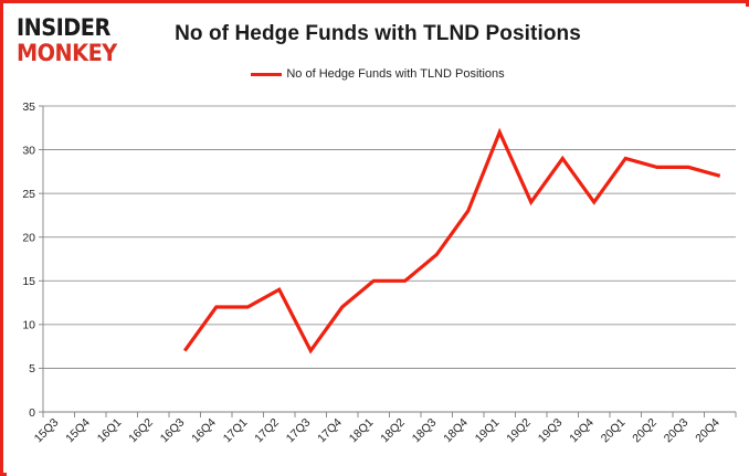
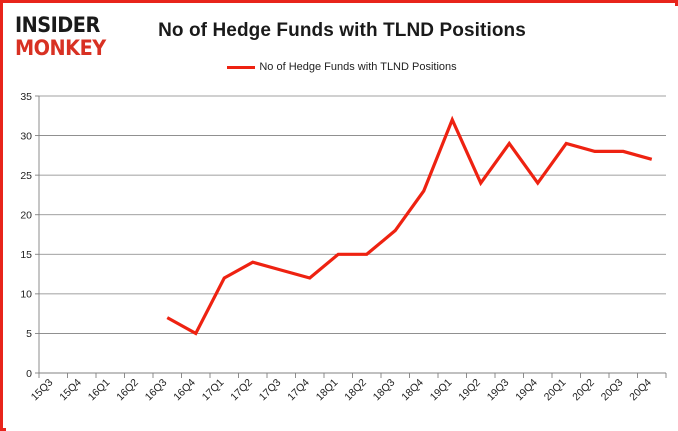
16Q4: 12 -> 5
17Q3: 7 -> 13
